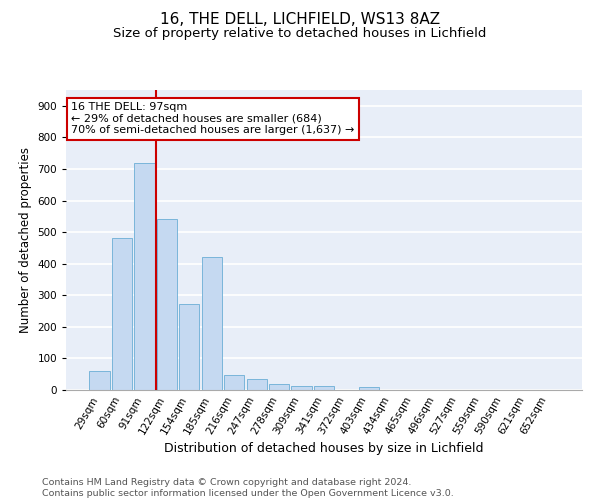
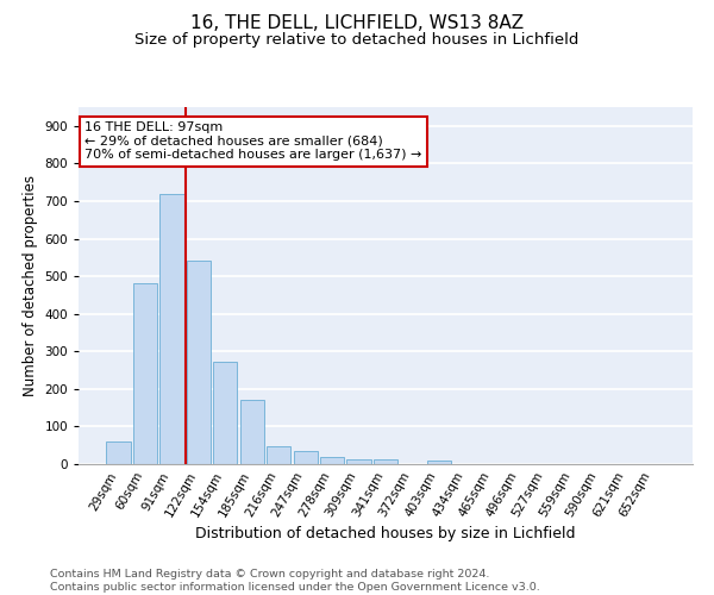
185sqm: 420 -> 172
